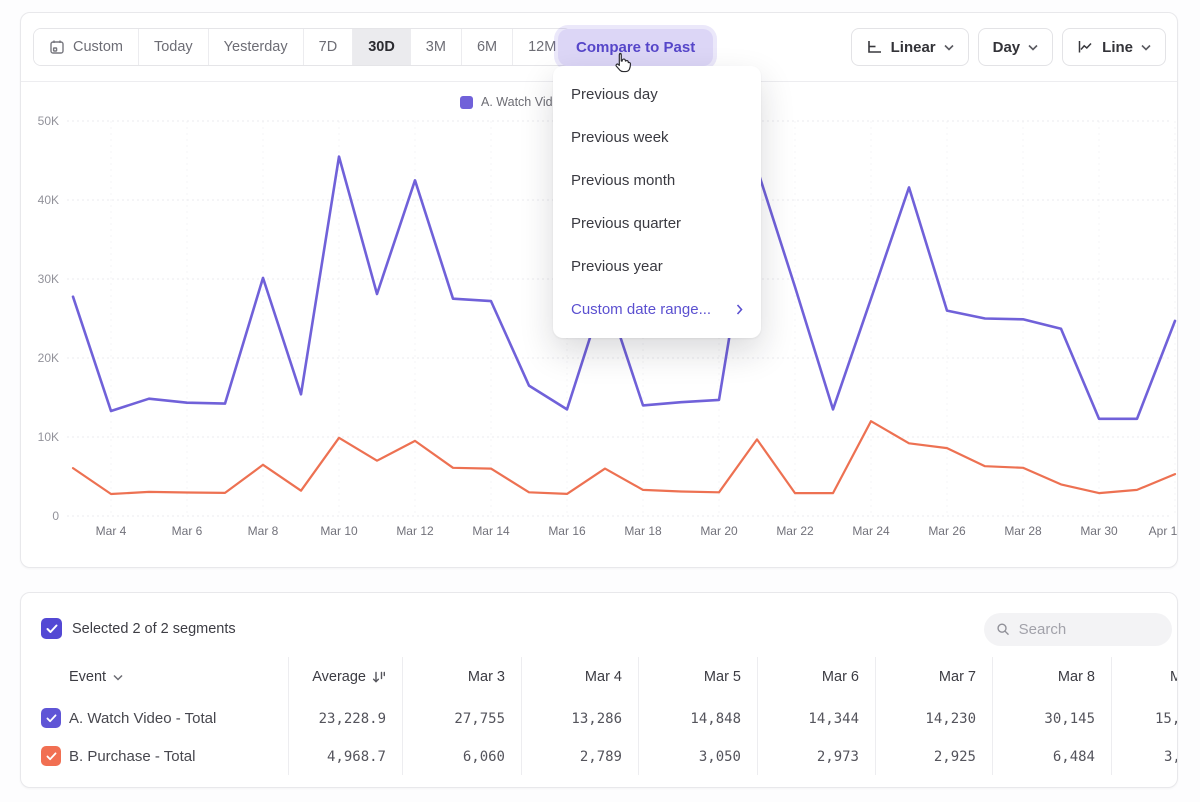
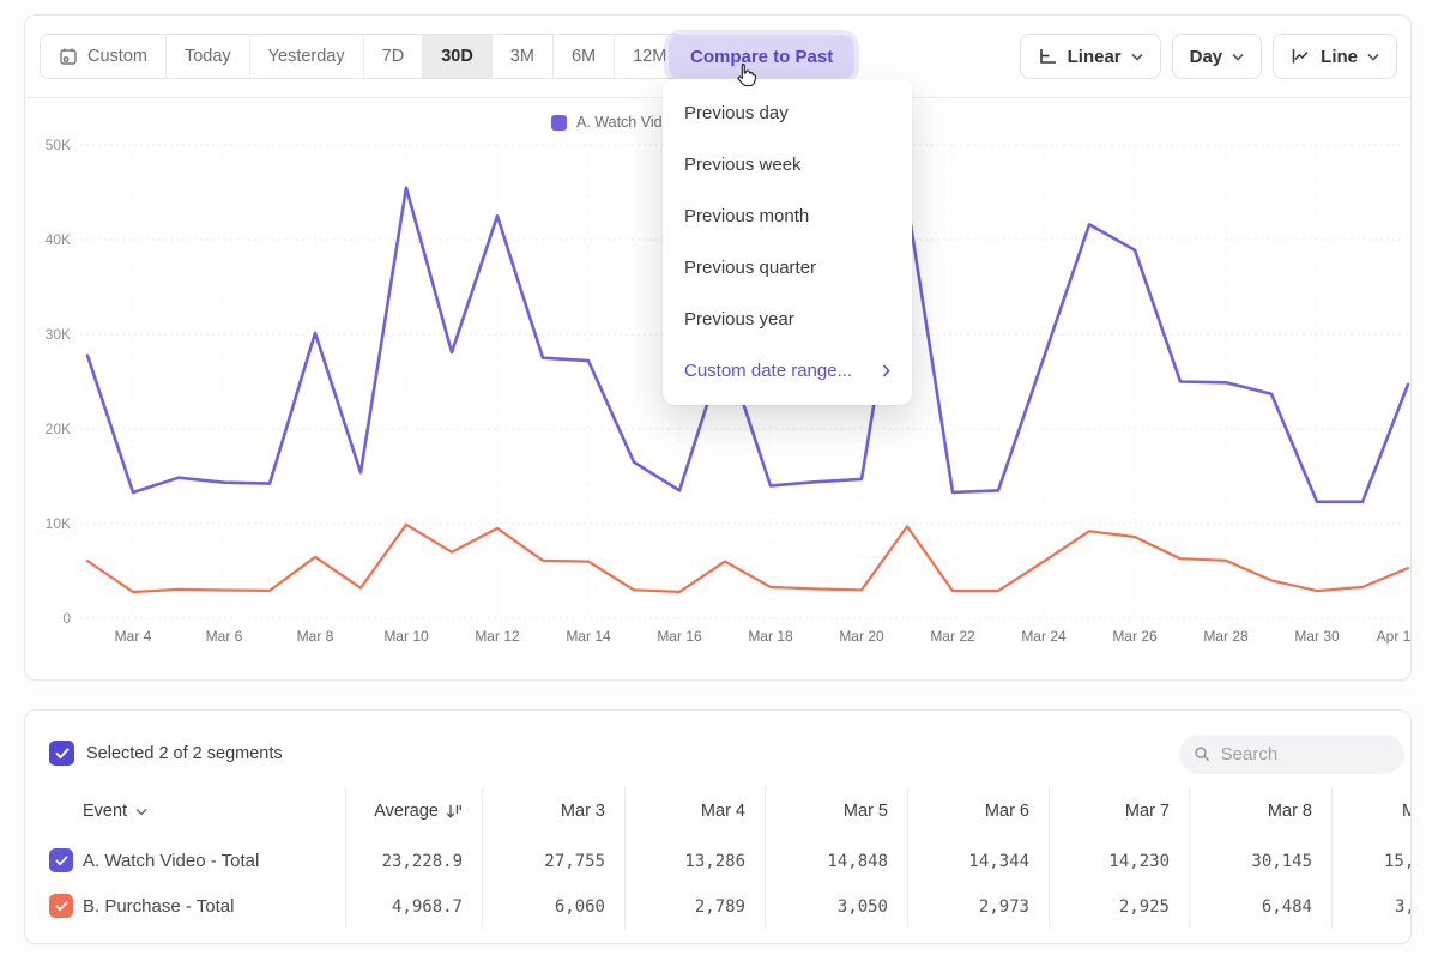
A. Watch Video - Total/Mar 22: 29K -> 13K
B. Purchase - Total/Mar 24: 12K -> 6K
A. Watch Video - Total/Mar 26: 26K -> 39K
